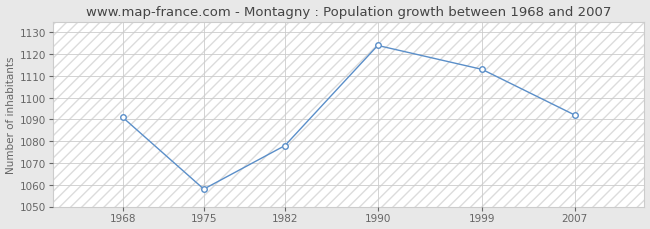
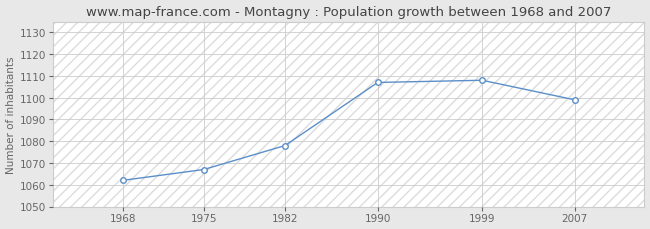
1968: 1091 -> 1062
1975: 1058 -> 1067
1990: 1124 -> 1107
1999: 1113 -> 1108
2007: 1092 -> 1099
